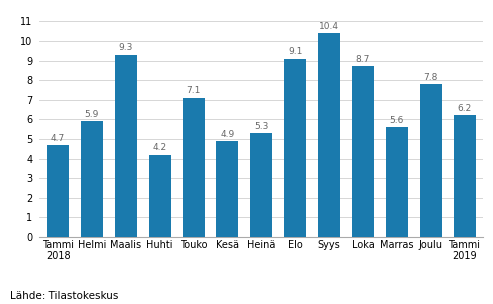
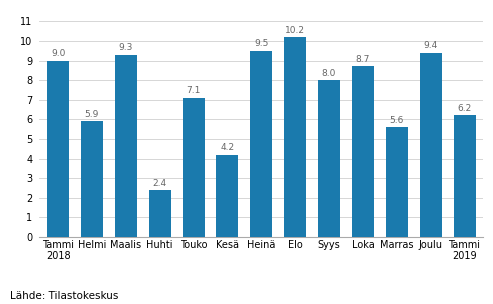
Tammi 2018: 4.7 -> 9.0
Huhti: 4.2 -> 2.4
Kesä: 4.9 -> 4.2
Heinä: 5.3 -> 9.5
Elo: 9.1 -> 10.2
Syys: 10.4 -> 8.0
Joulu: 7.8 -> 9.4
